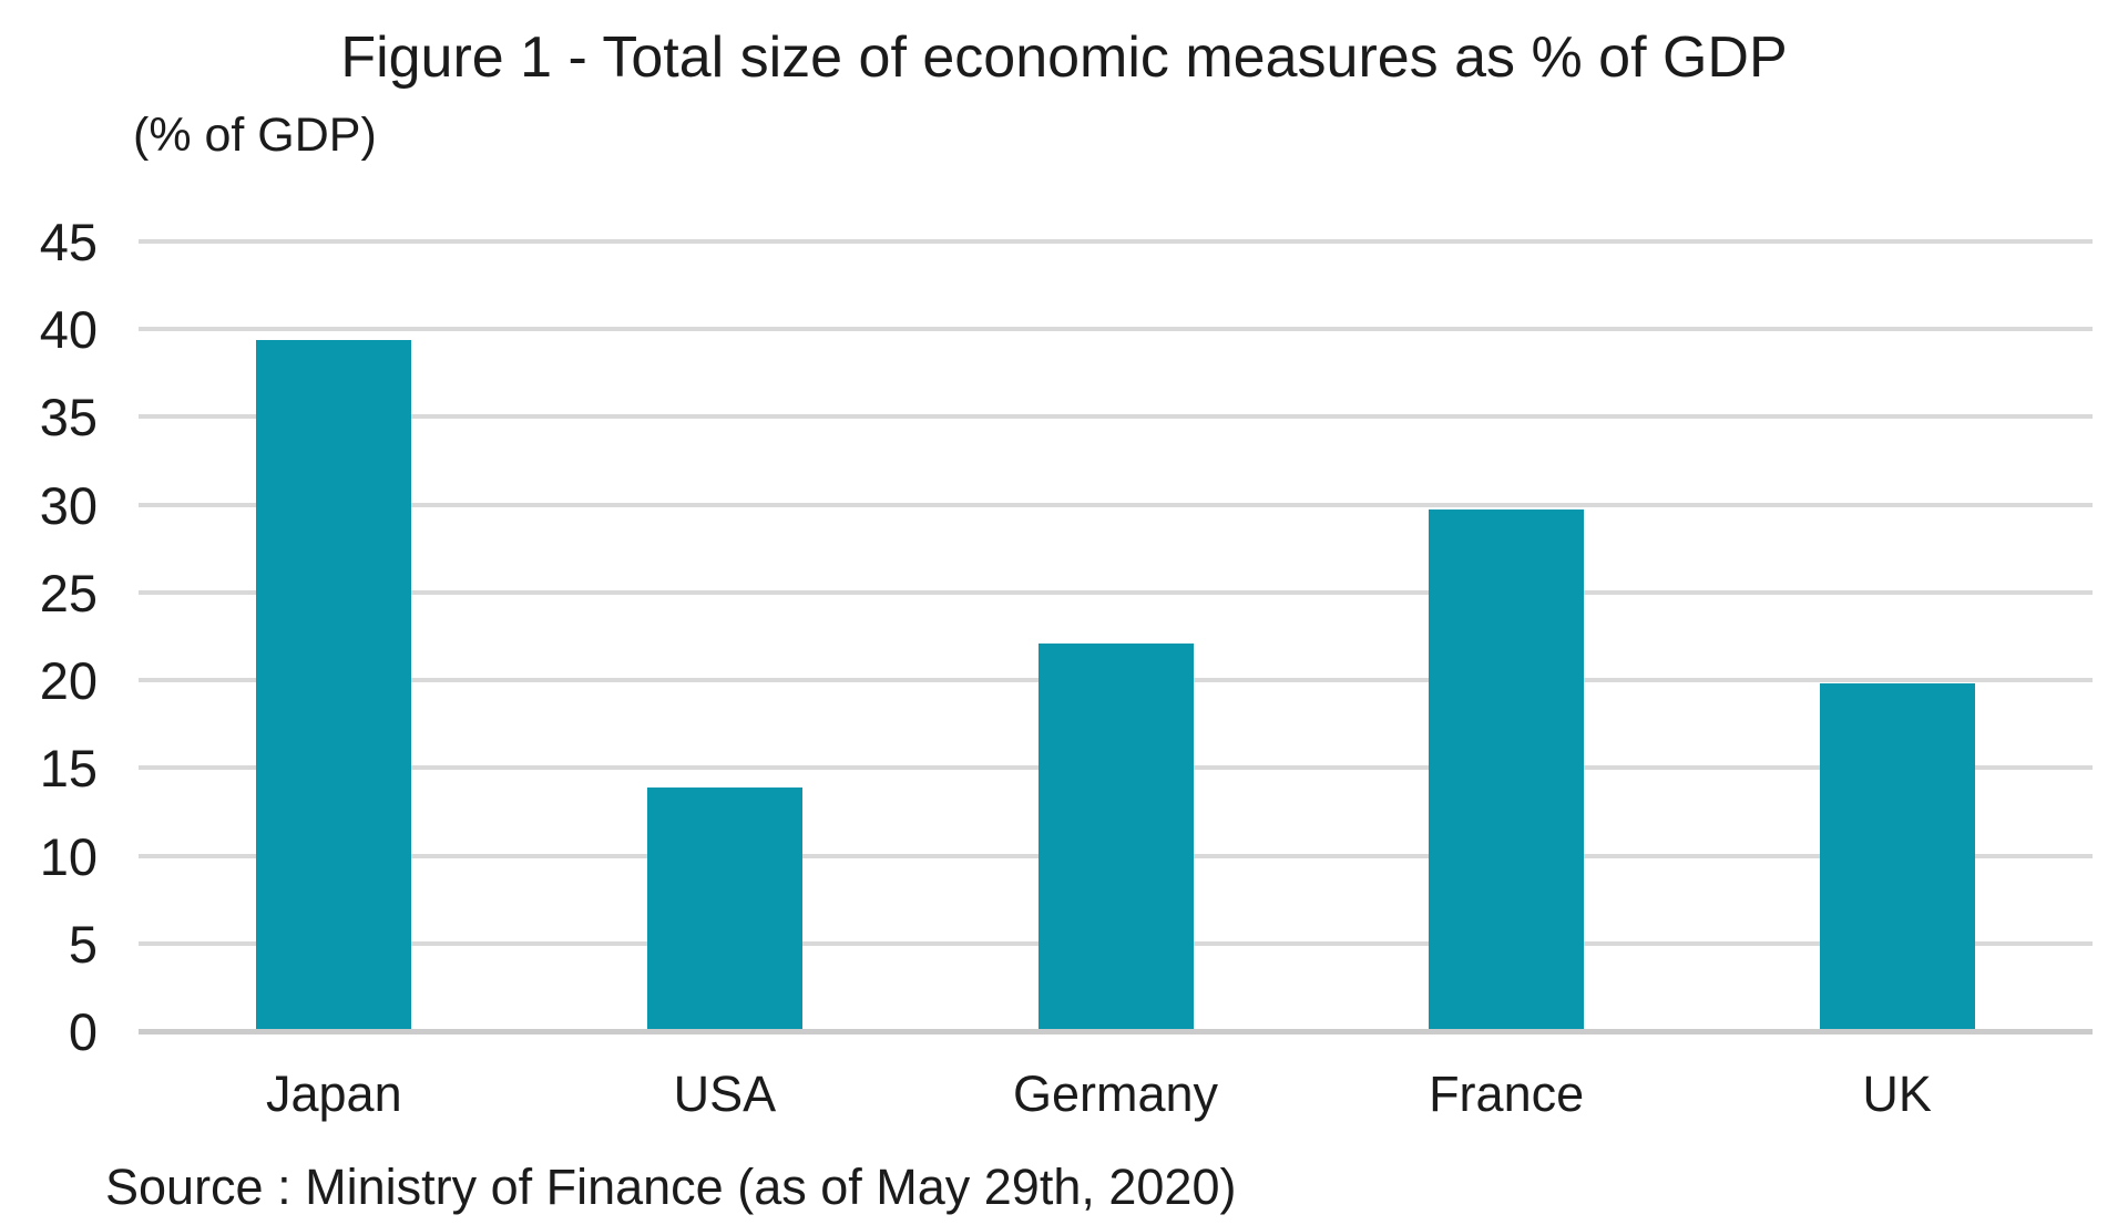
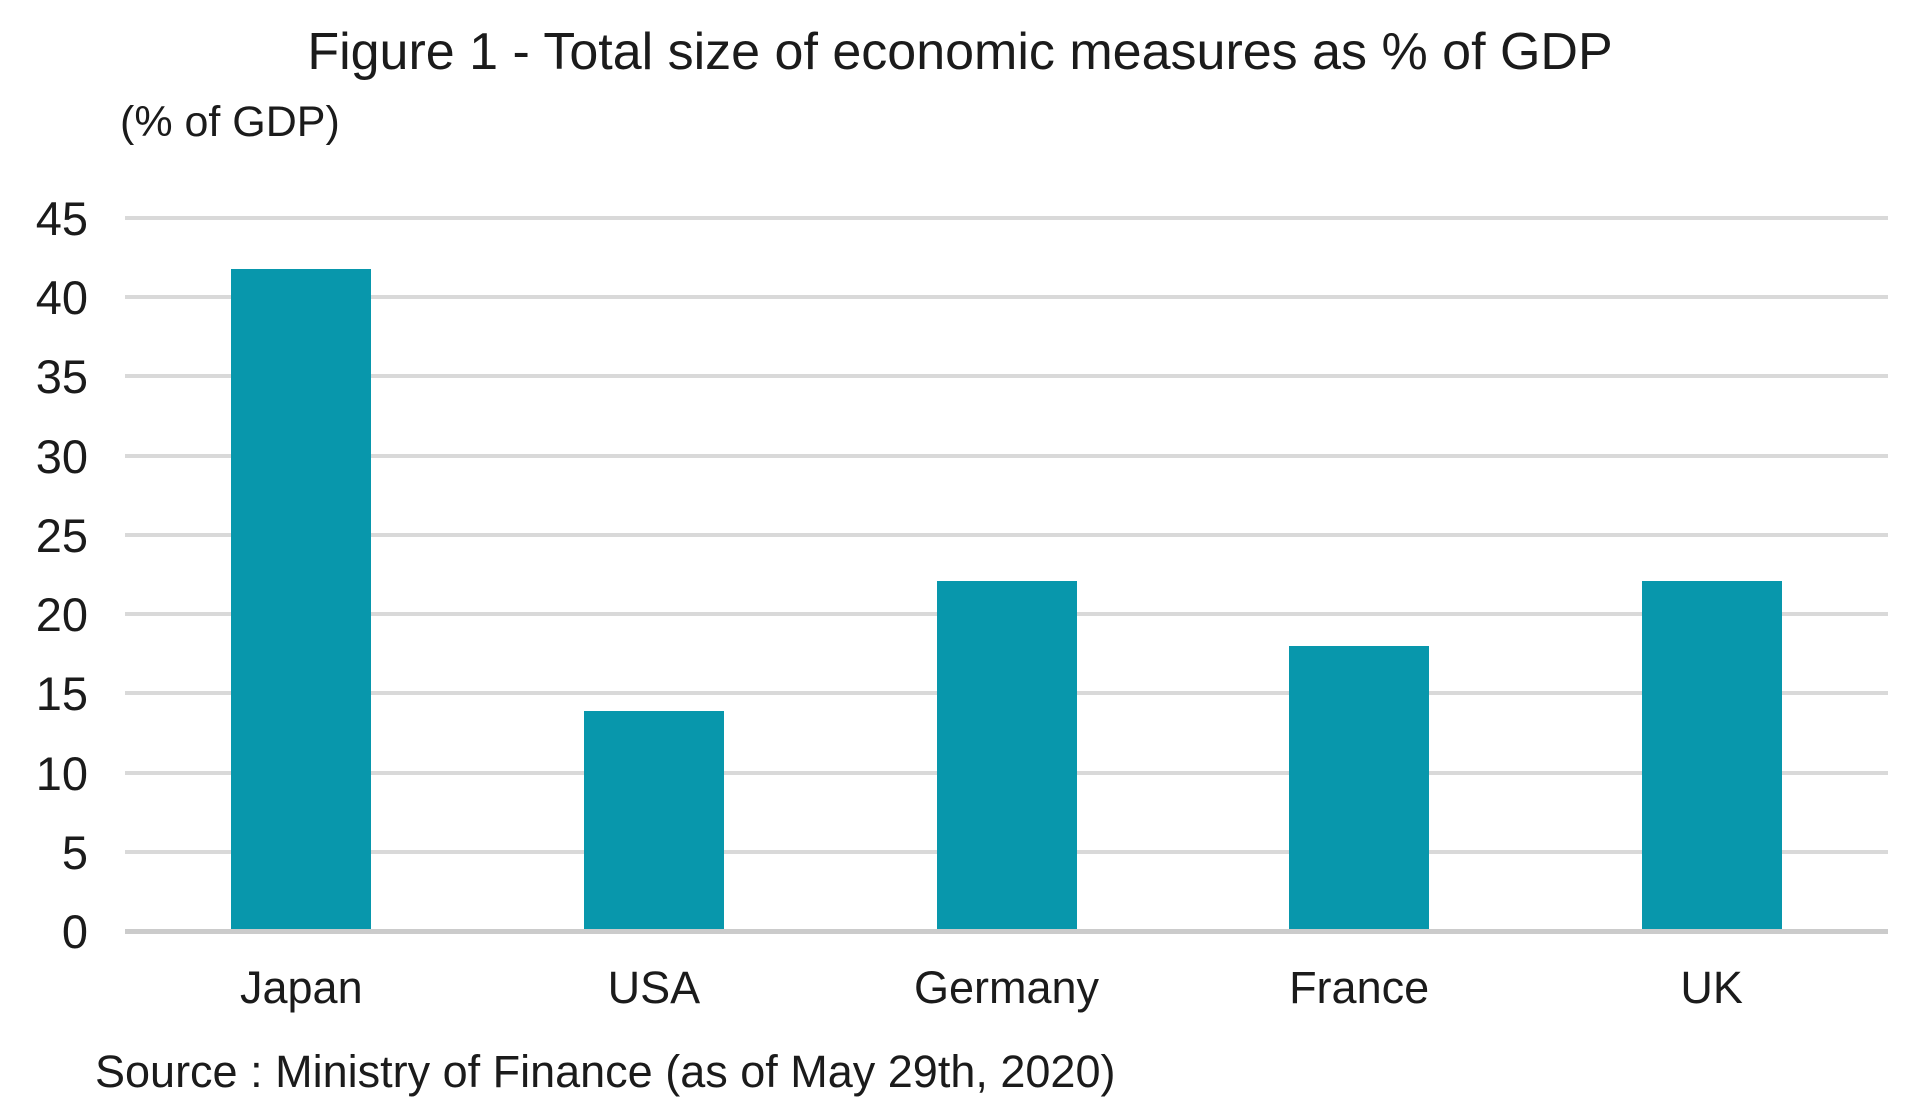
Japan: 39.4 -> 41.8
France: 29.7 -> 18.0
UK: 19.8 -> 22.1
